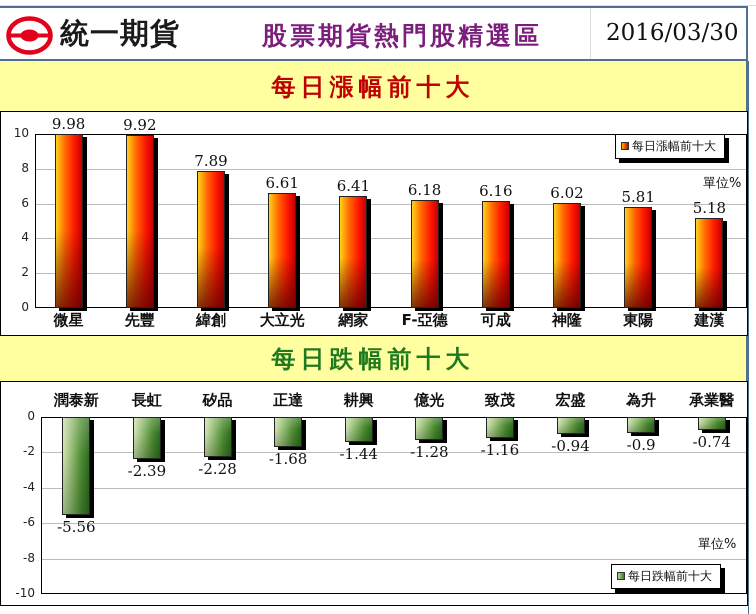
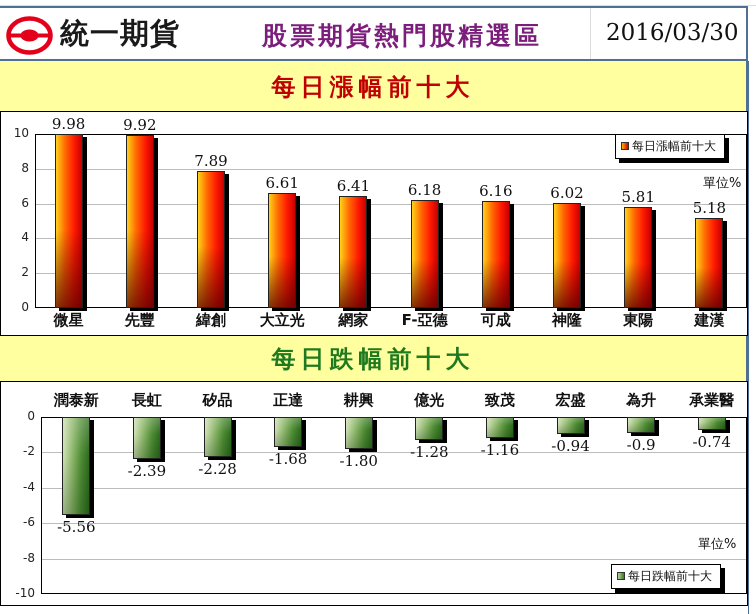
每日跌幅前十大/耕興: -1.44 -> -1.80
